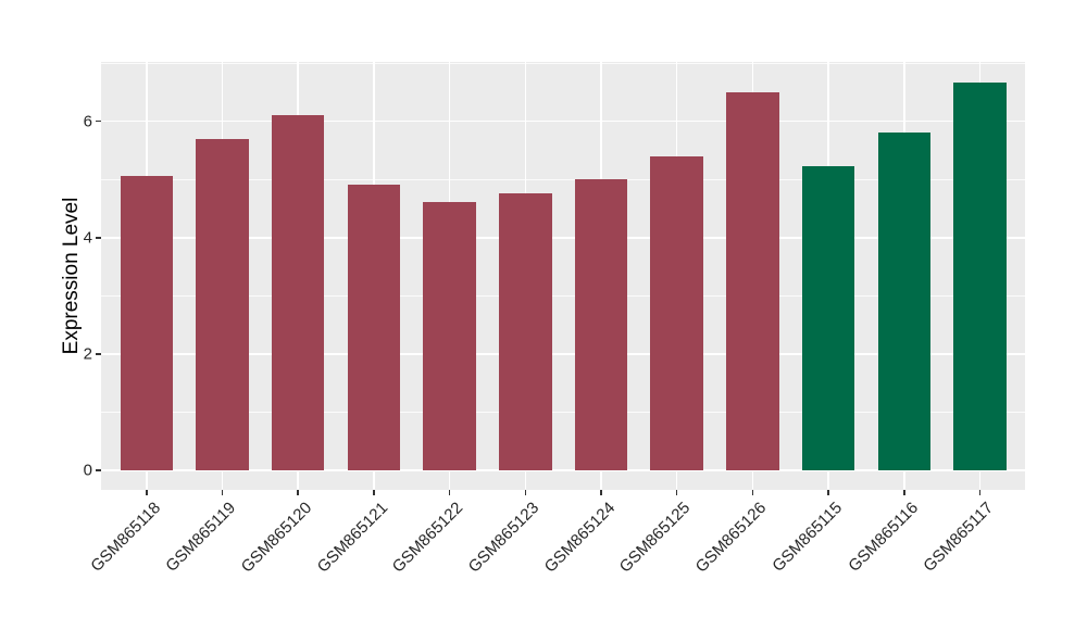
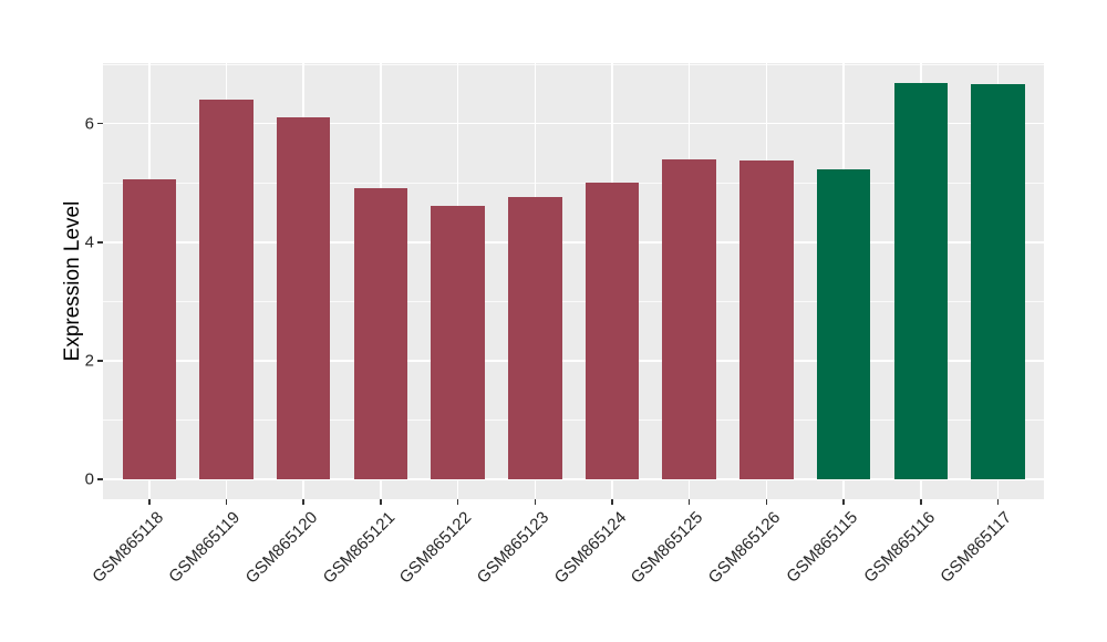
GSM865119: 5.7 -> 6.4
GSM865126: 6.5 -> 5.4
GSM865116: 5.8 -> 6.7
